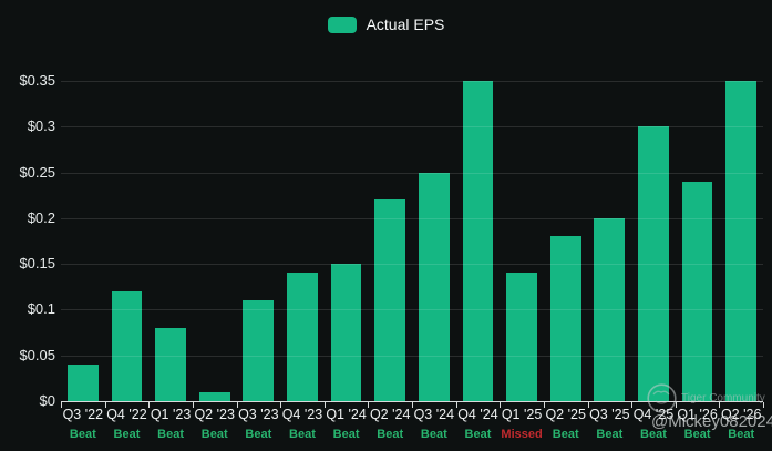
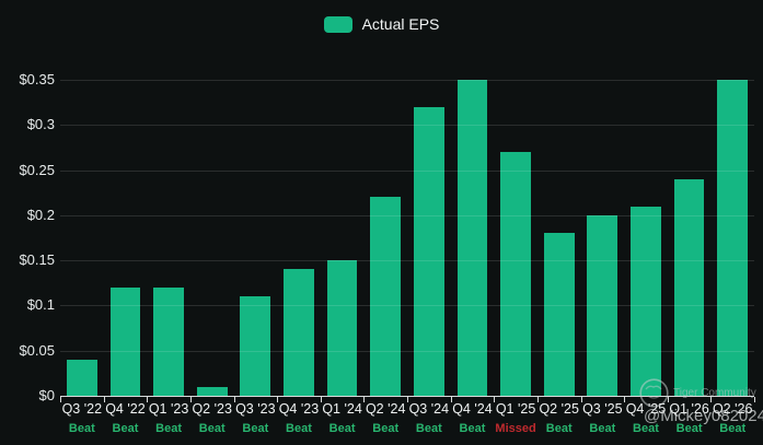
Q1 '23: $0.08 -> $0.12
Q3 '24: $0.25 -> $0.32
Q1 '25: $0.14 -> $0.27
Q4 '25: $0.30 -> $0.21
